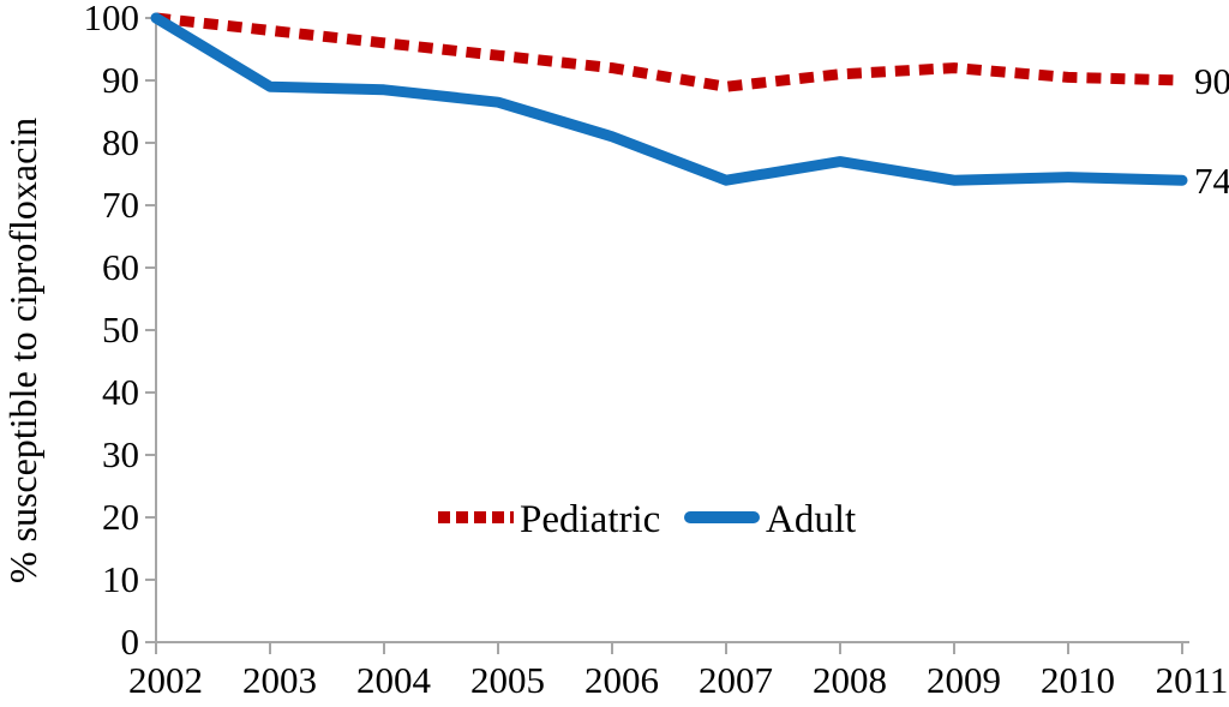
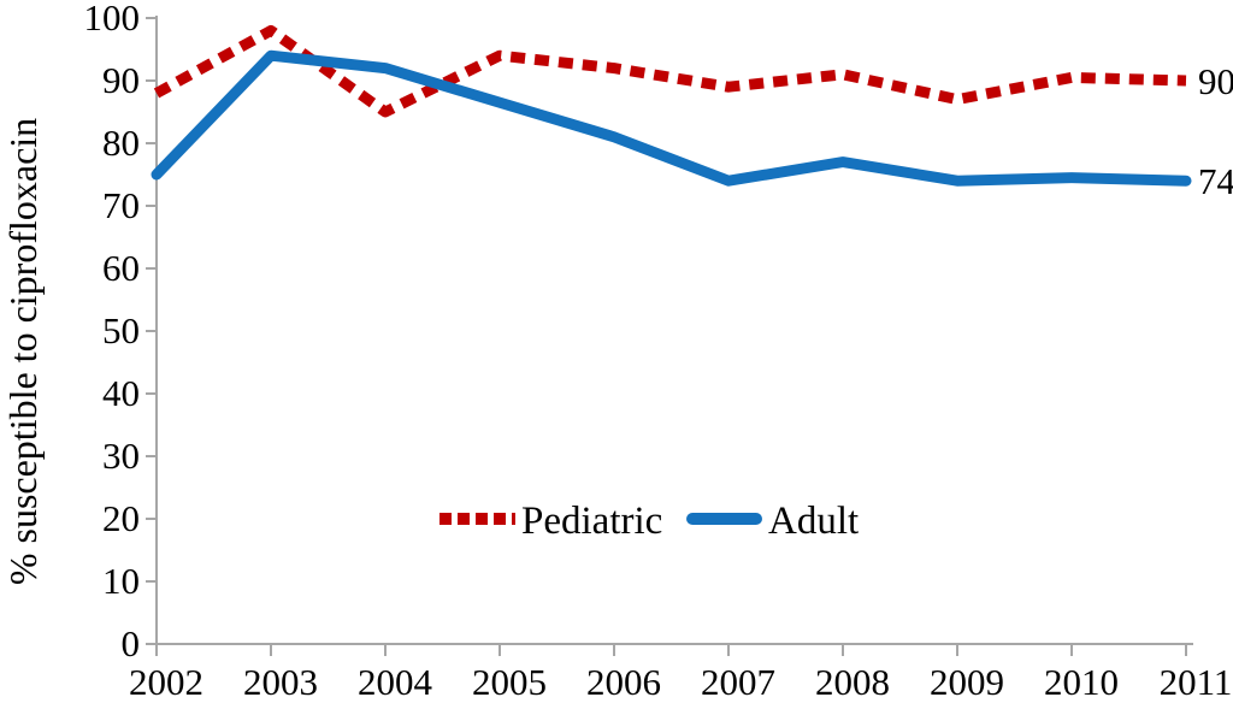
Pediatric/2002: 100 -> 88
Adult/2002: 100 -> 75
Adult/2003: 89 -> 94
Pediatric/2004: 96 -> 85
Adult/2004: 88 -> 92
Pediatric/2009: 92 -> 87
